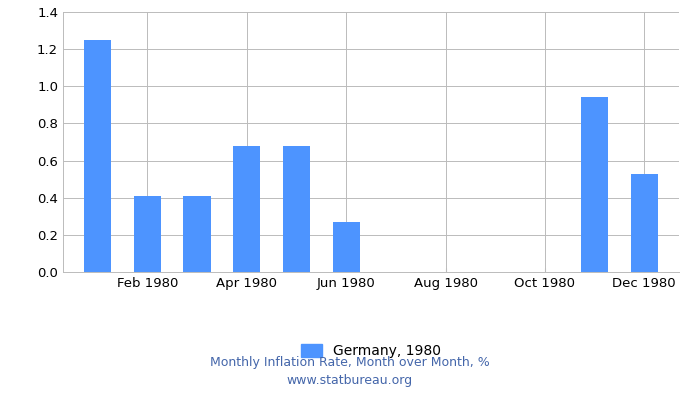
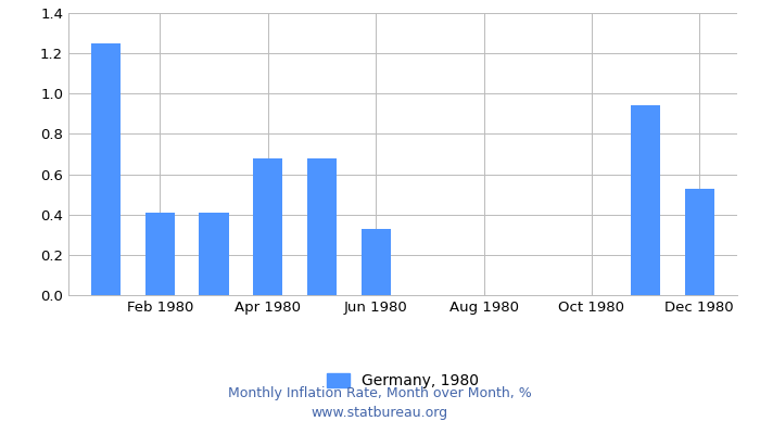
Jun 1980: 0.27 -> 0.33
